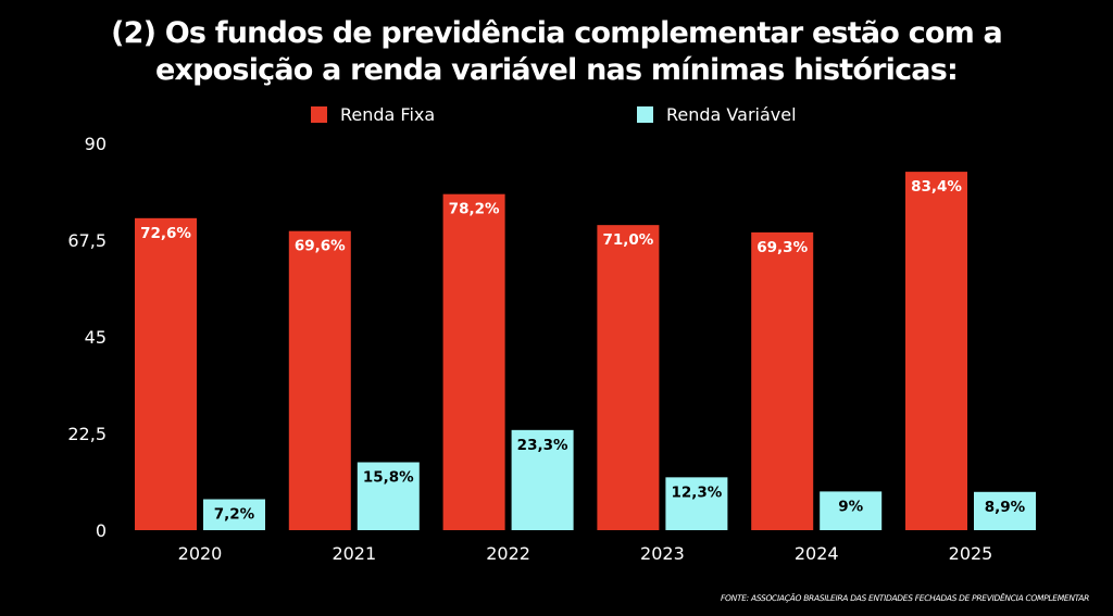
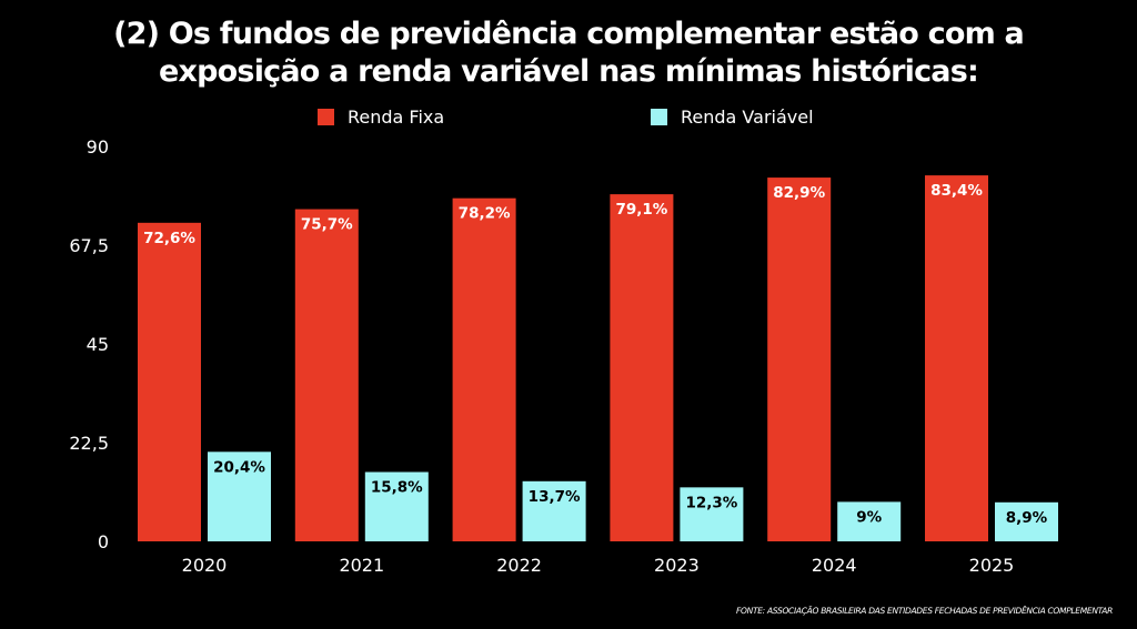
Renda Variável/2020: 7,2% -> 20,4%
Renda Fixa/2021: 69,6% -> 75,7%
Renda Variável/2022: 23,3% -> 13,7%
Renda Fixa/2023: 71,0% -> 79,1%
Renda Fixa/2024: 69,3% -> 82,9%
